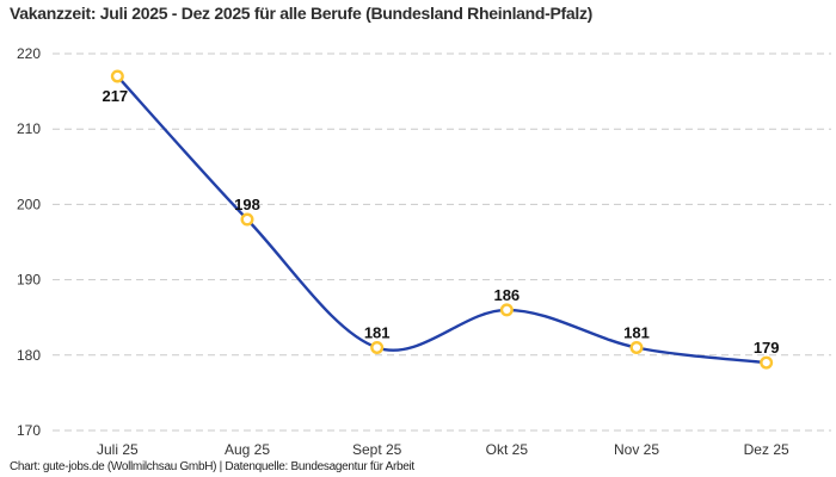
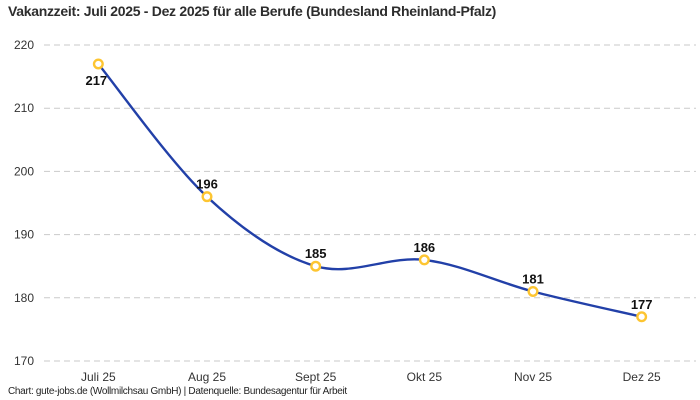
Aug 25: 198 -> 196
Sept 25: 181 -> 185
Dez 25: 179 -> 177
